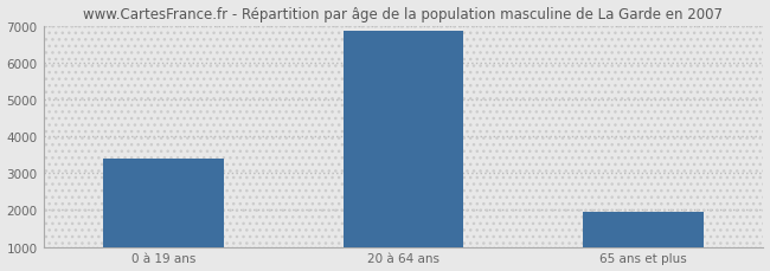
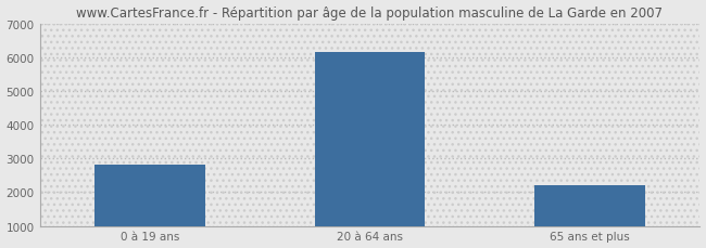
0 à 19 ans: 3400 -> 2800
20 à 64 ans: 6850 -> 6150
65 ans et plus: 1950 -> 2200
